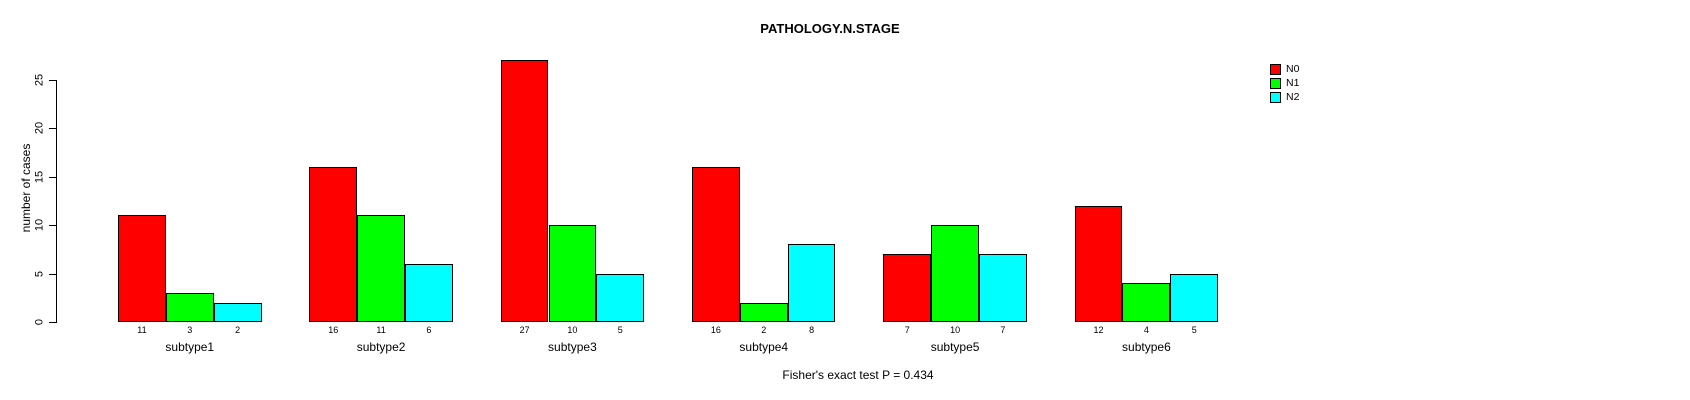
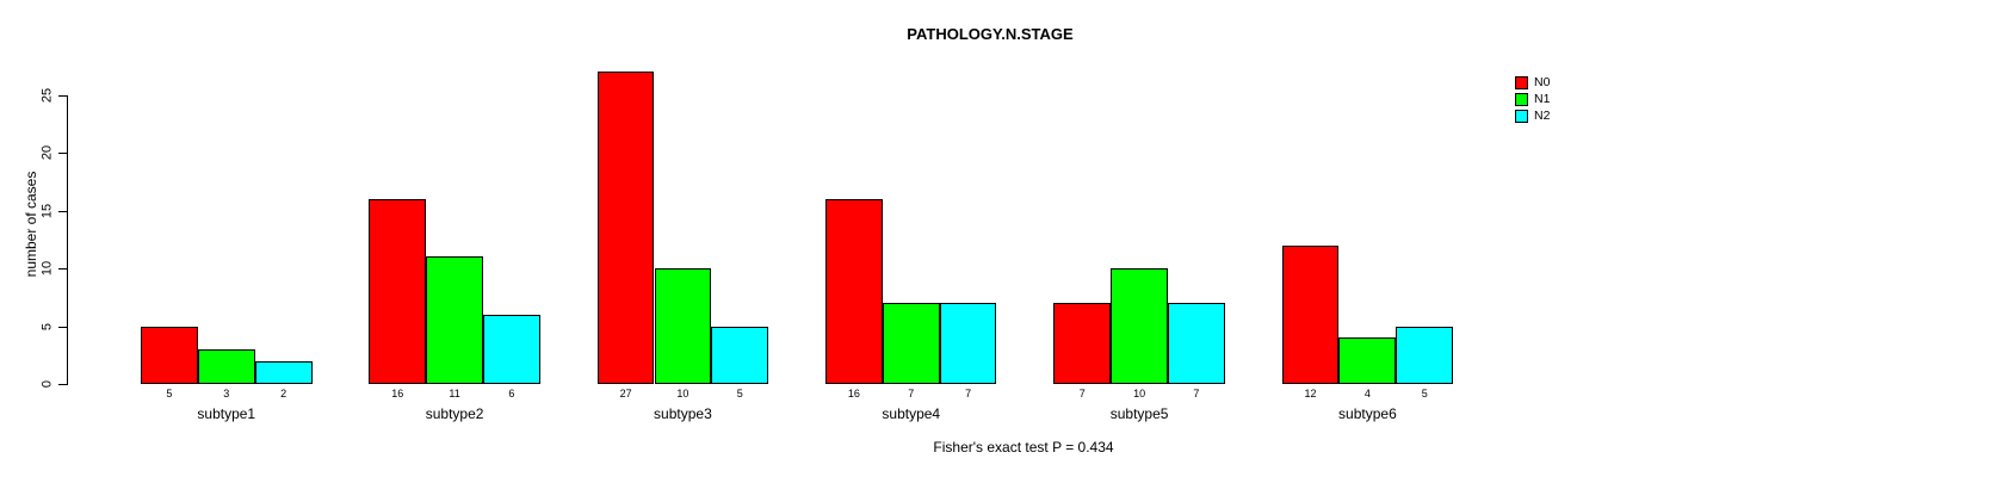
N0/subtype1: 11 -> 5
N1/subtype4: 2 -> 7
N2/subtype4: 8 -> 7
